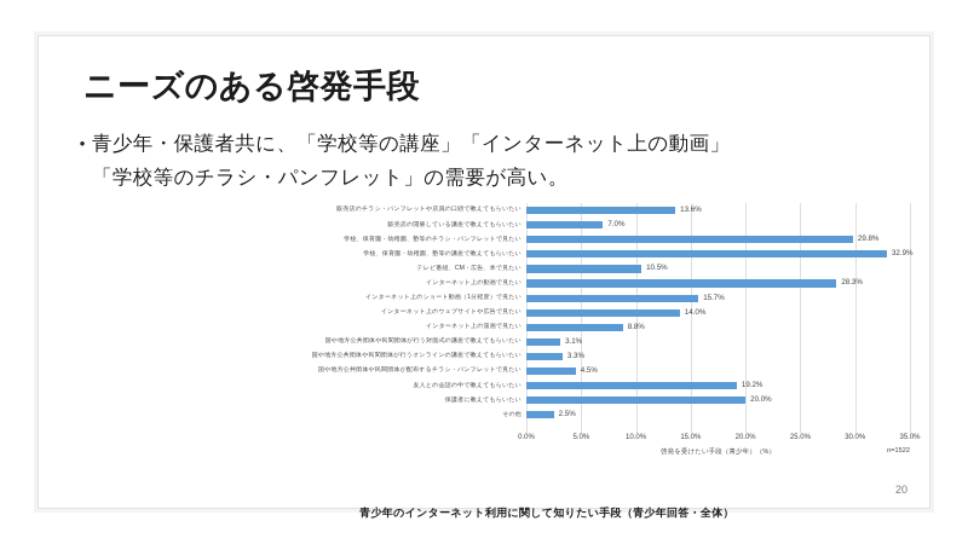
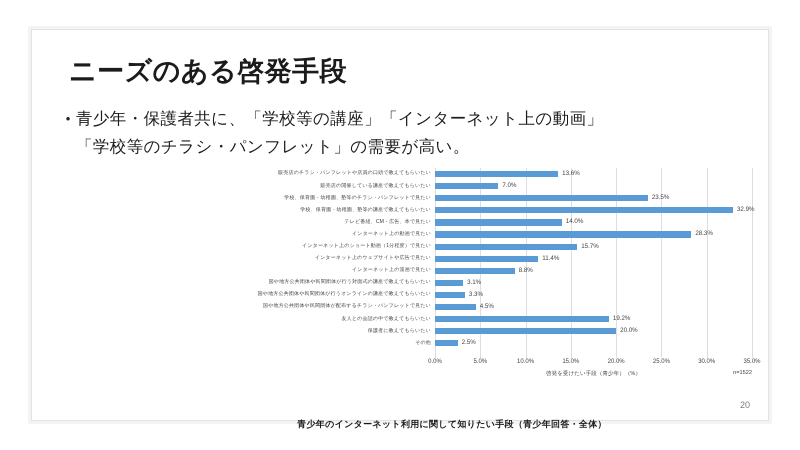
学校、保育園・幼稚園、塾等のチラシ・パンフレットで見たい: 29.8% -> 23.5%
テレビ番組、CM・広告、本で見たい: 10.5% -> 14.0%
インターネット上のウェブサイトや広告で見たい: 14.0% -> 11.4%
